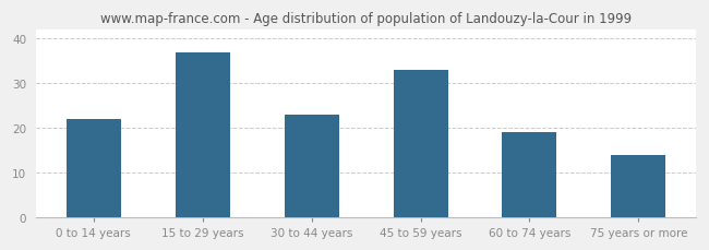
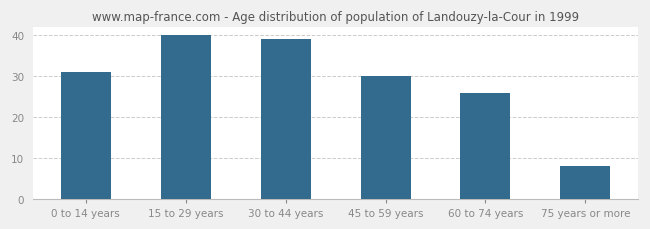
0 to 14 years: 22 -> 31
15 to 29 years: 37 -> 40
30 to 44 years: 23 -> 39
45 to 59 years: 33 -> 30
60 to 74 years: 19 -> 26
75 years or more: 14 -> 8
